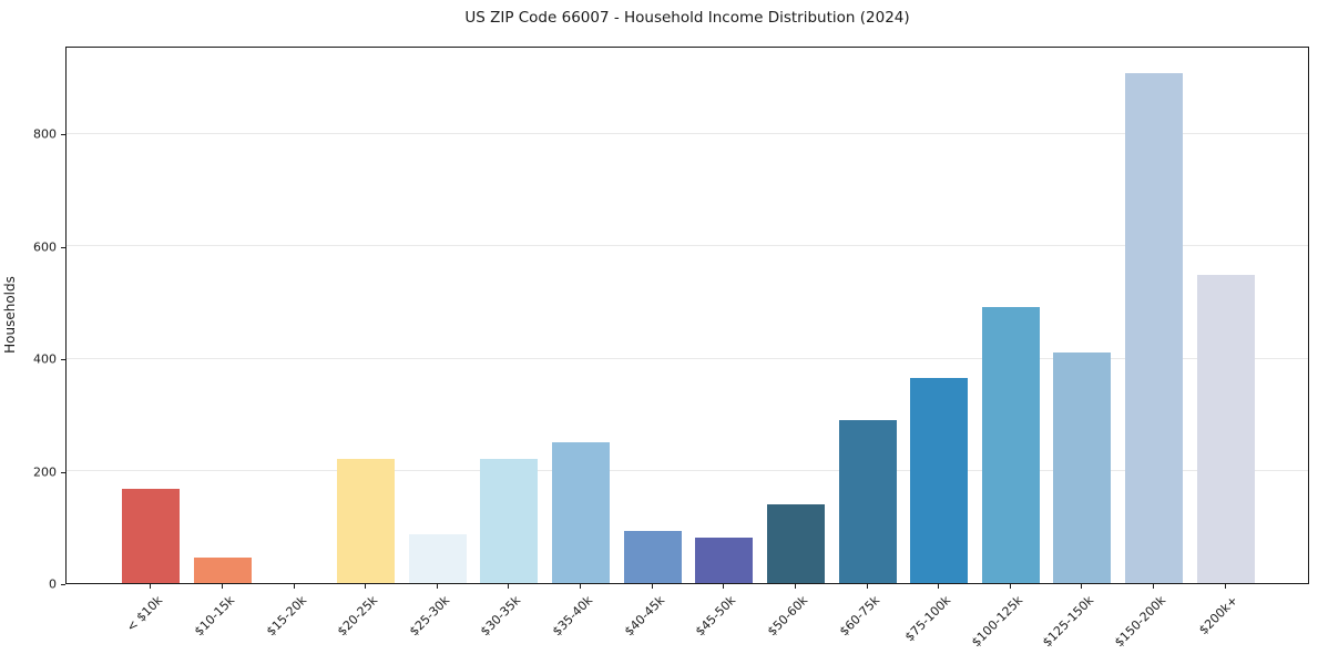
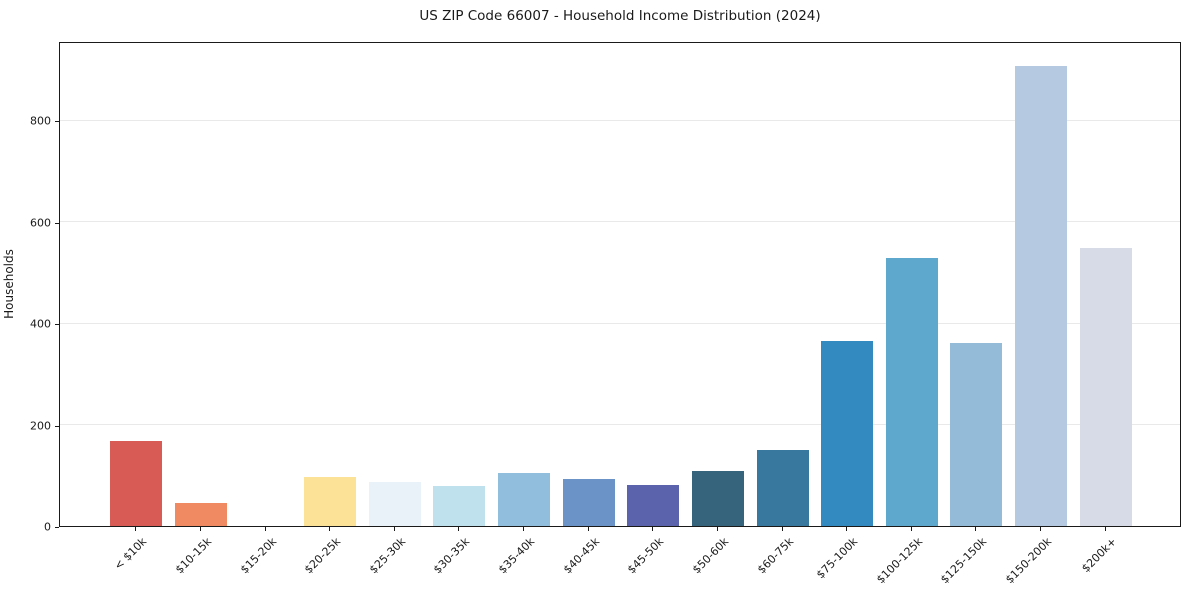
$20-25k: 220 -> 100
$30-35k: 220 -> 80
$35-40k: 250 -> 100
$50-60k: 140 -> 110
$60-75k: 290 -> 150
$100-125k: 490 -> 530
$125-150k: 410 -> 360
